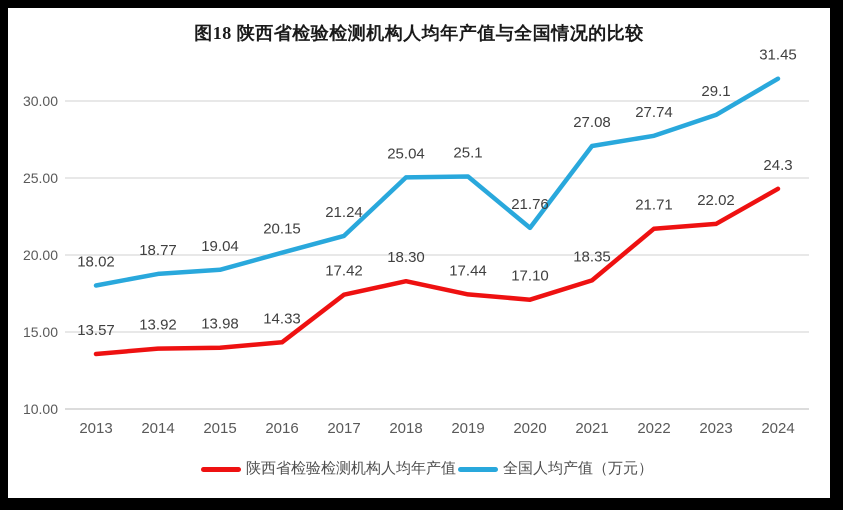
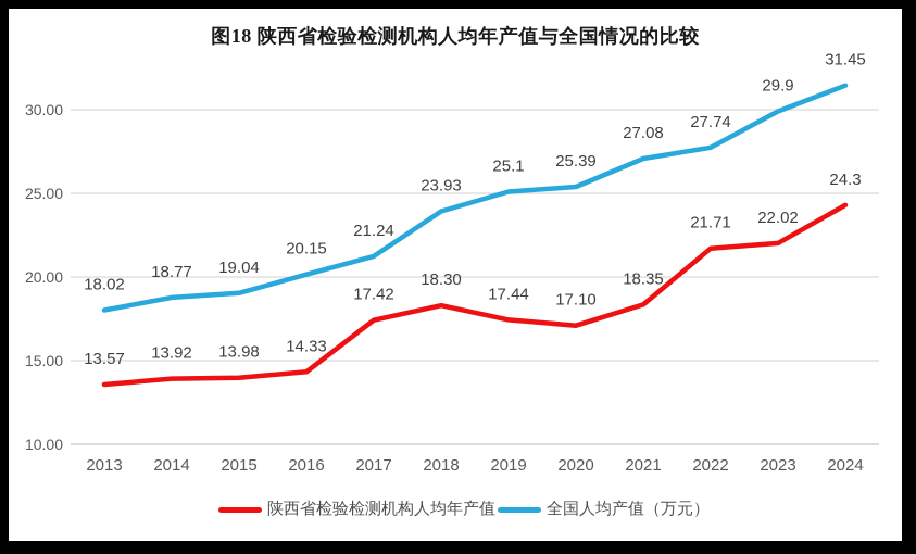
全国人均产值（万元）/2018: 25.04 -> 23.93
全国人均产值（万元）/2020: 21.76 -> 25.39
全国人均产值（万元）/2023: 29.1 -> 29.9
